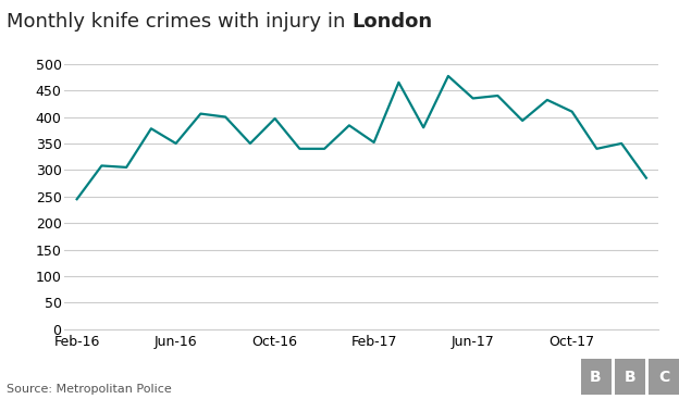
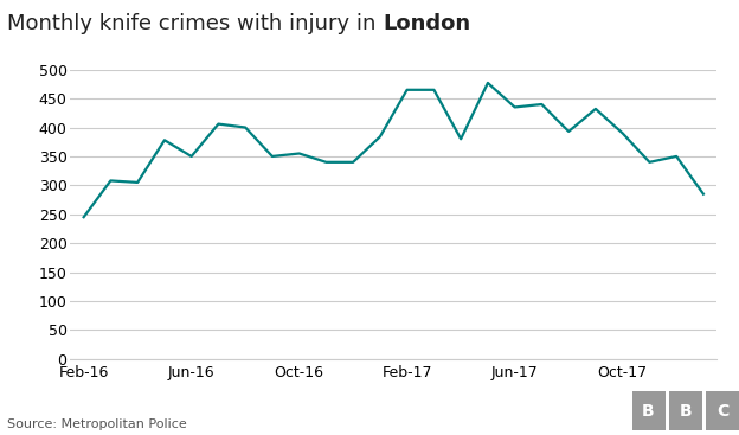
Oct-16: 397 -> 355
Feb-17: 352 -> 465
Oct-17: 410 -> 390
